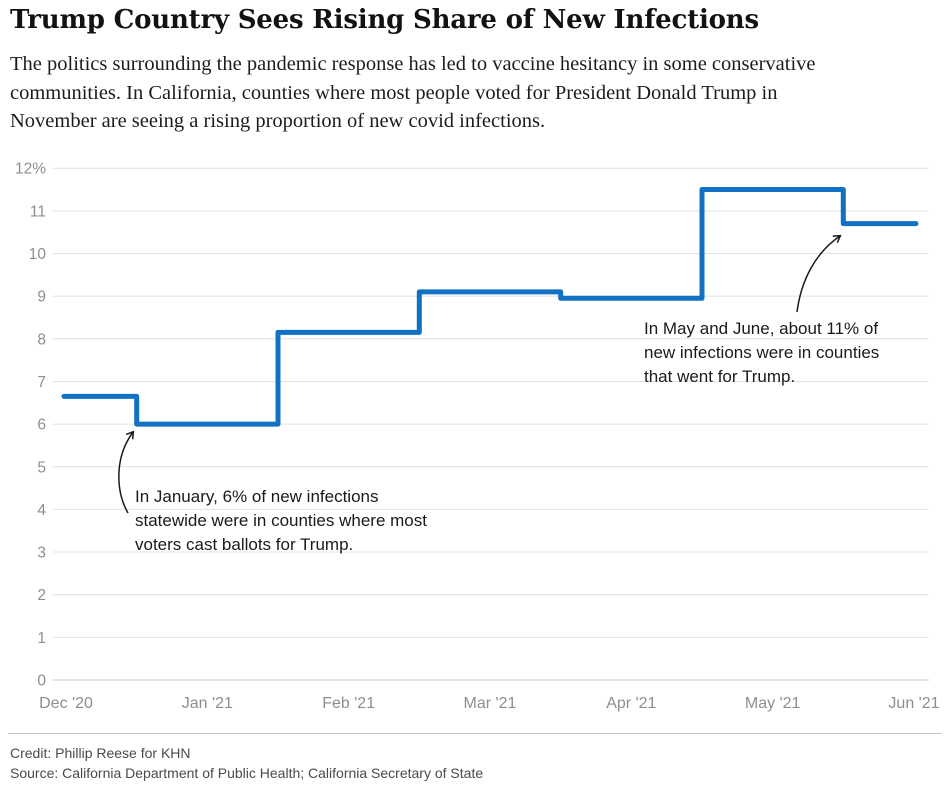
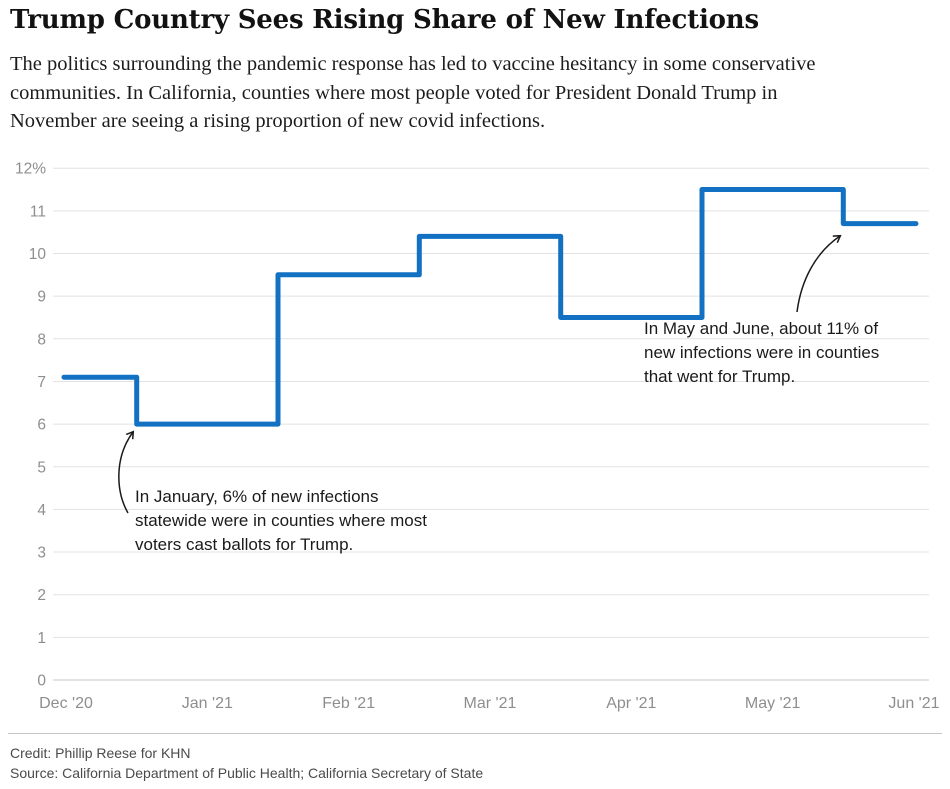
Dec '20: 6.7% -> 7.1%
Feb '21: 8.2% -> 9.5%
Mar '21: 9.1% -> 10.4%
Apr '21: 8.9% -> 8.5%
